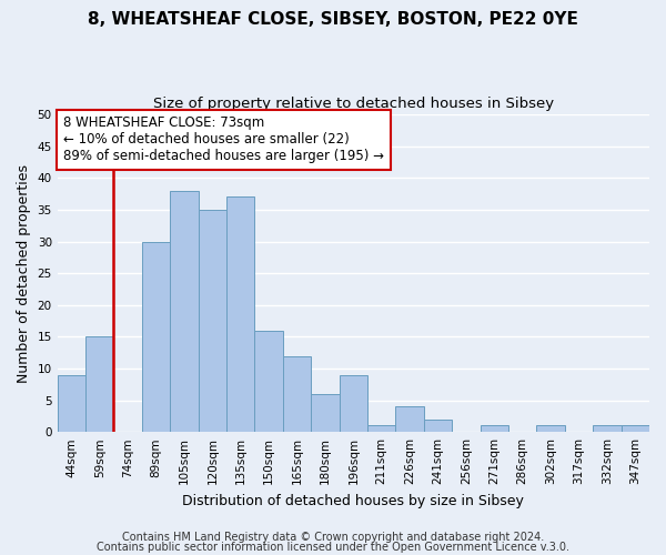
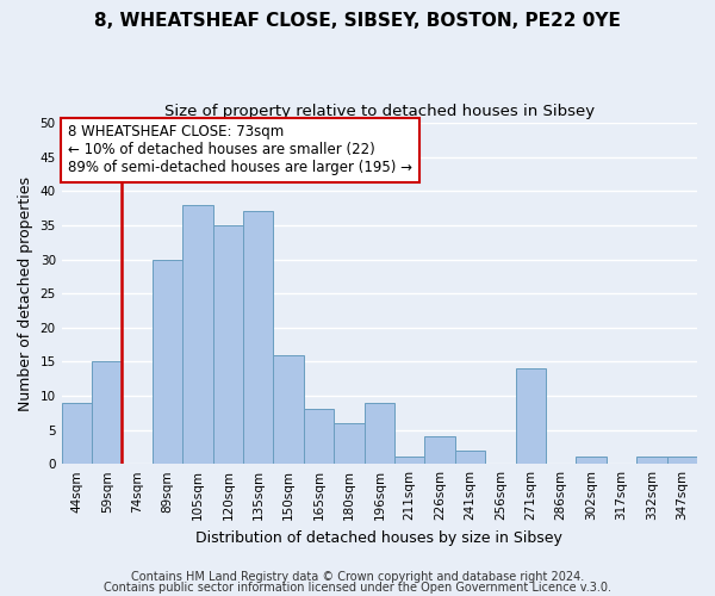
165sqm: 12 -> 8
271sqm: 1 -> 14
